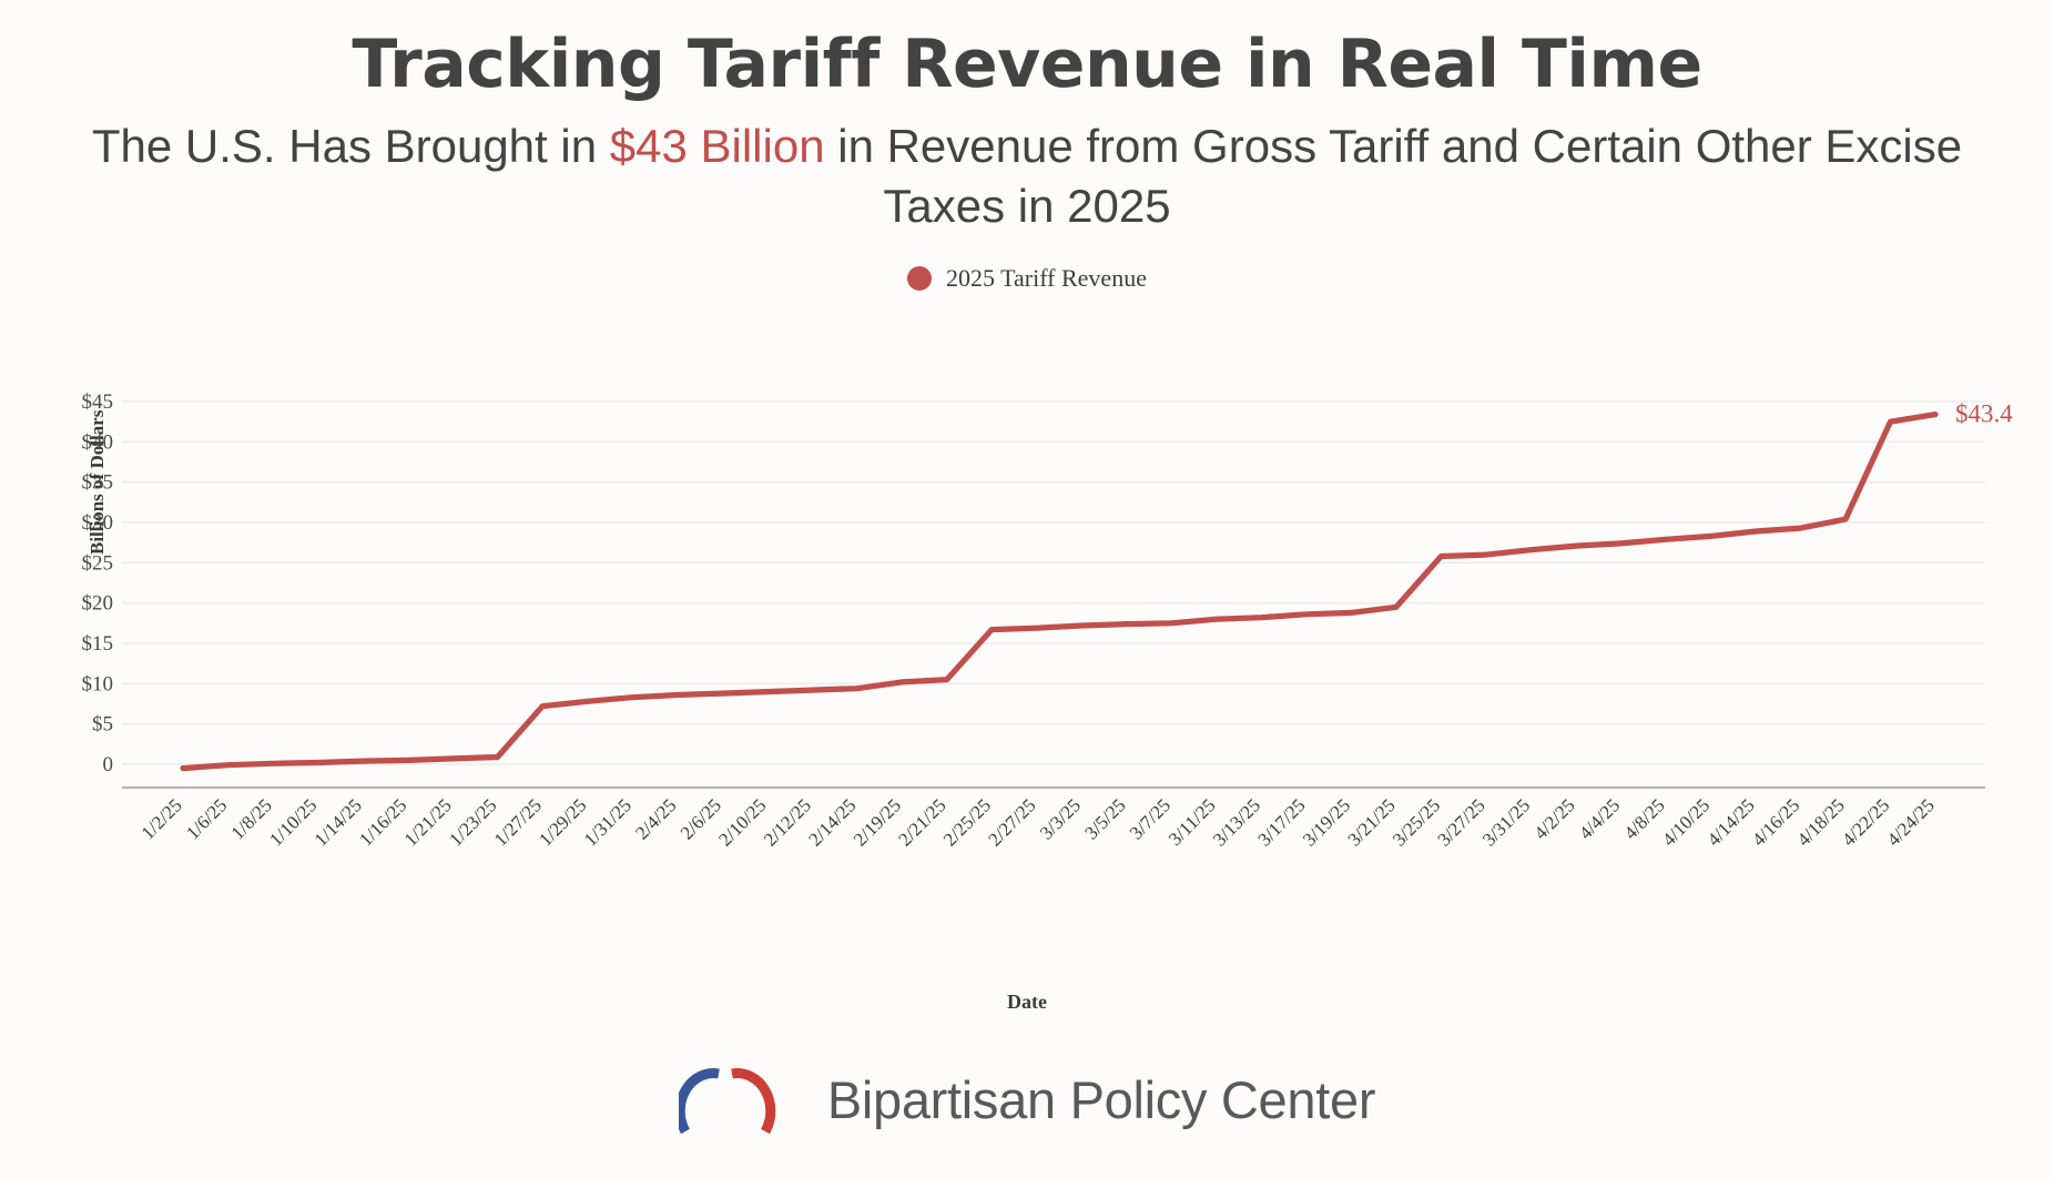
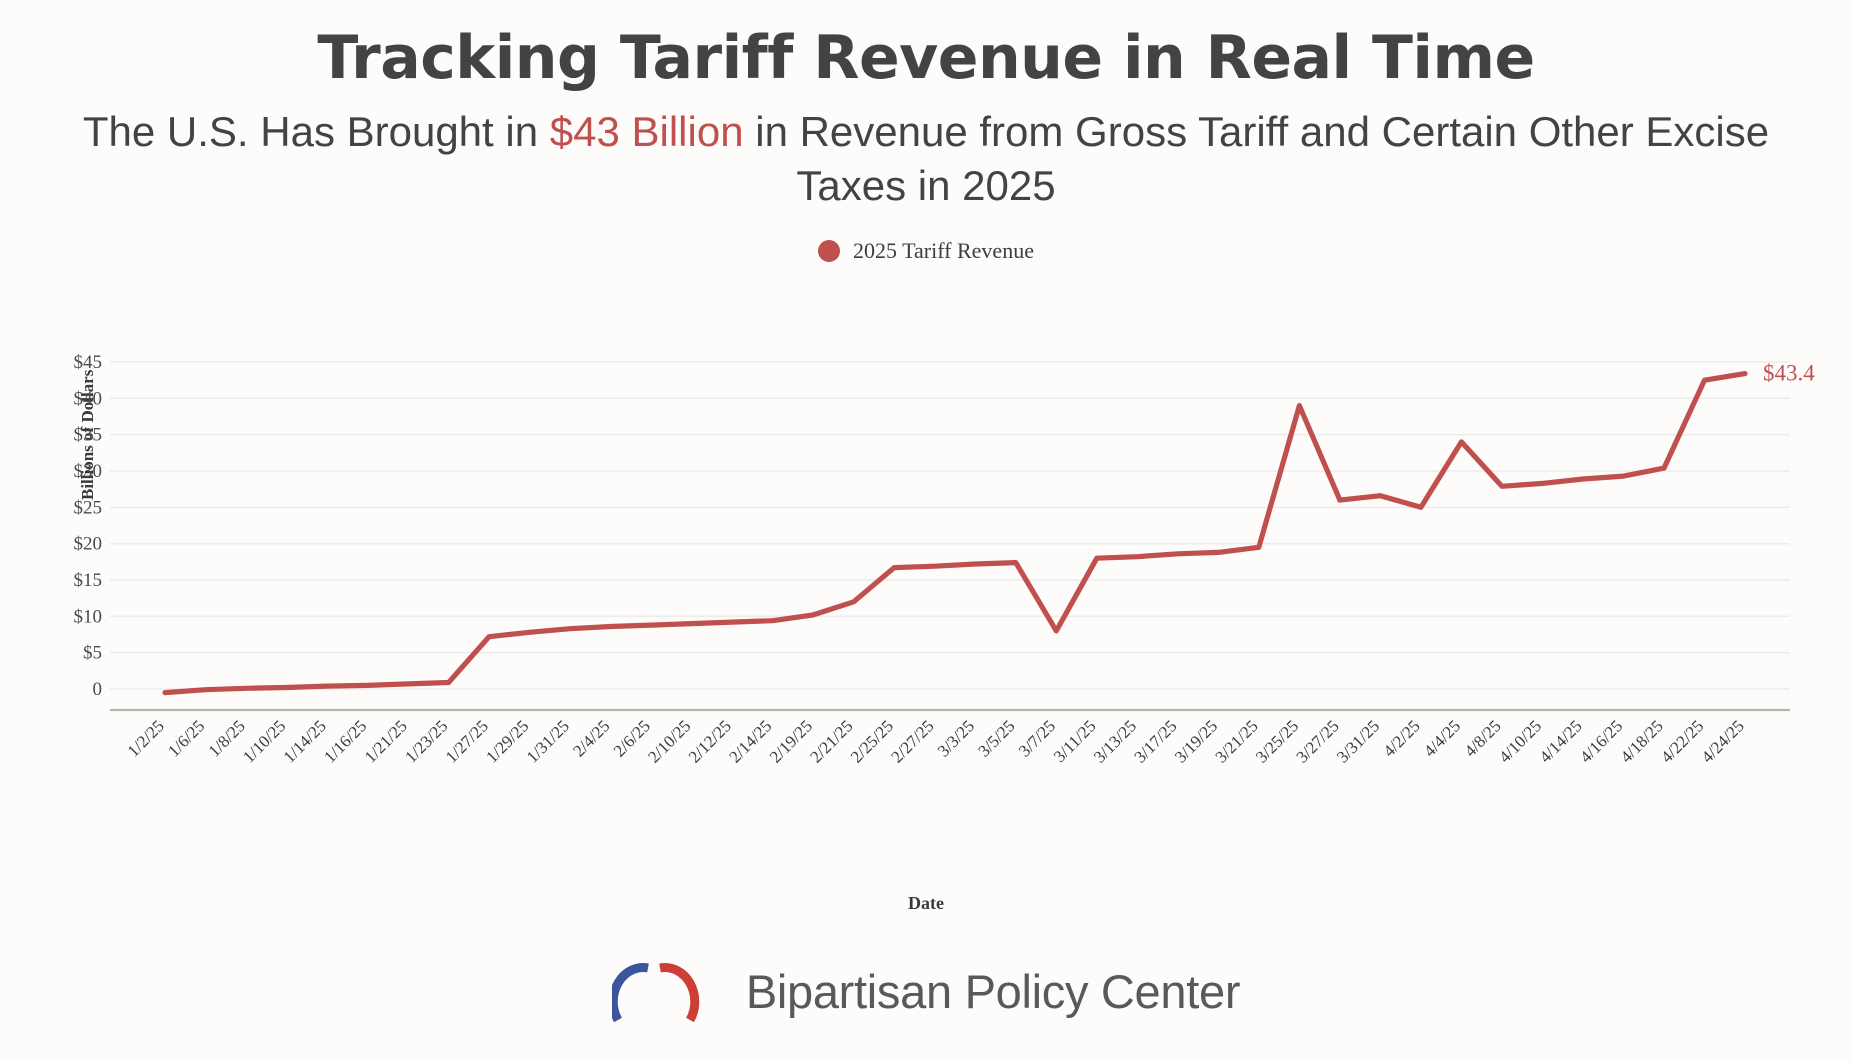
2/21/25: $10 -> $12
3/7/25: $18 -> $8
3/25/25: $26 -> $39
4/2/25: $27 -> $25
4/4/25: $27 -> $34
